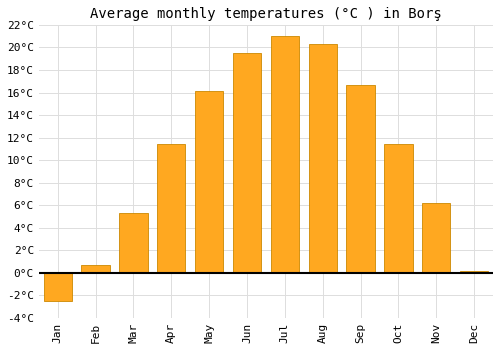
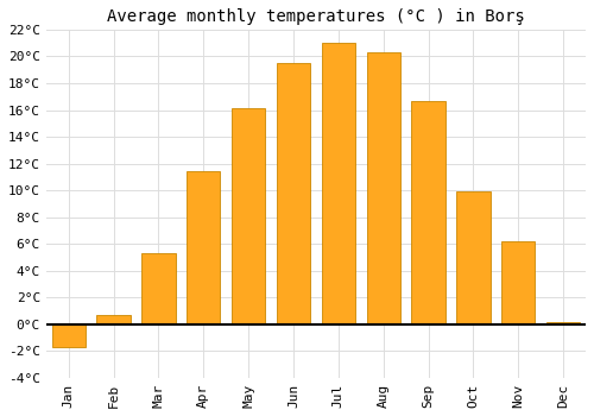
Jan: -2.5°C -> -1.7°C
Oct: 11.4°C -> 9.9°C
